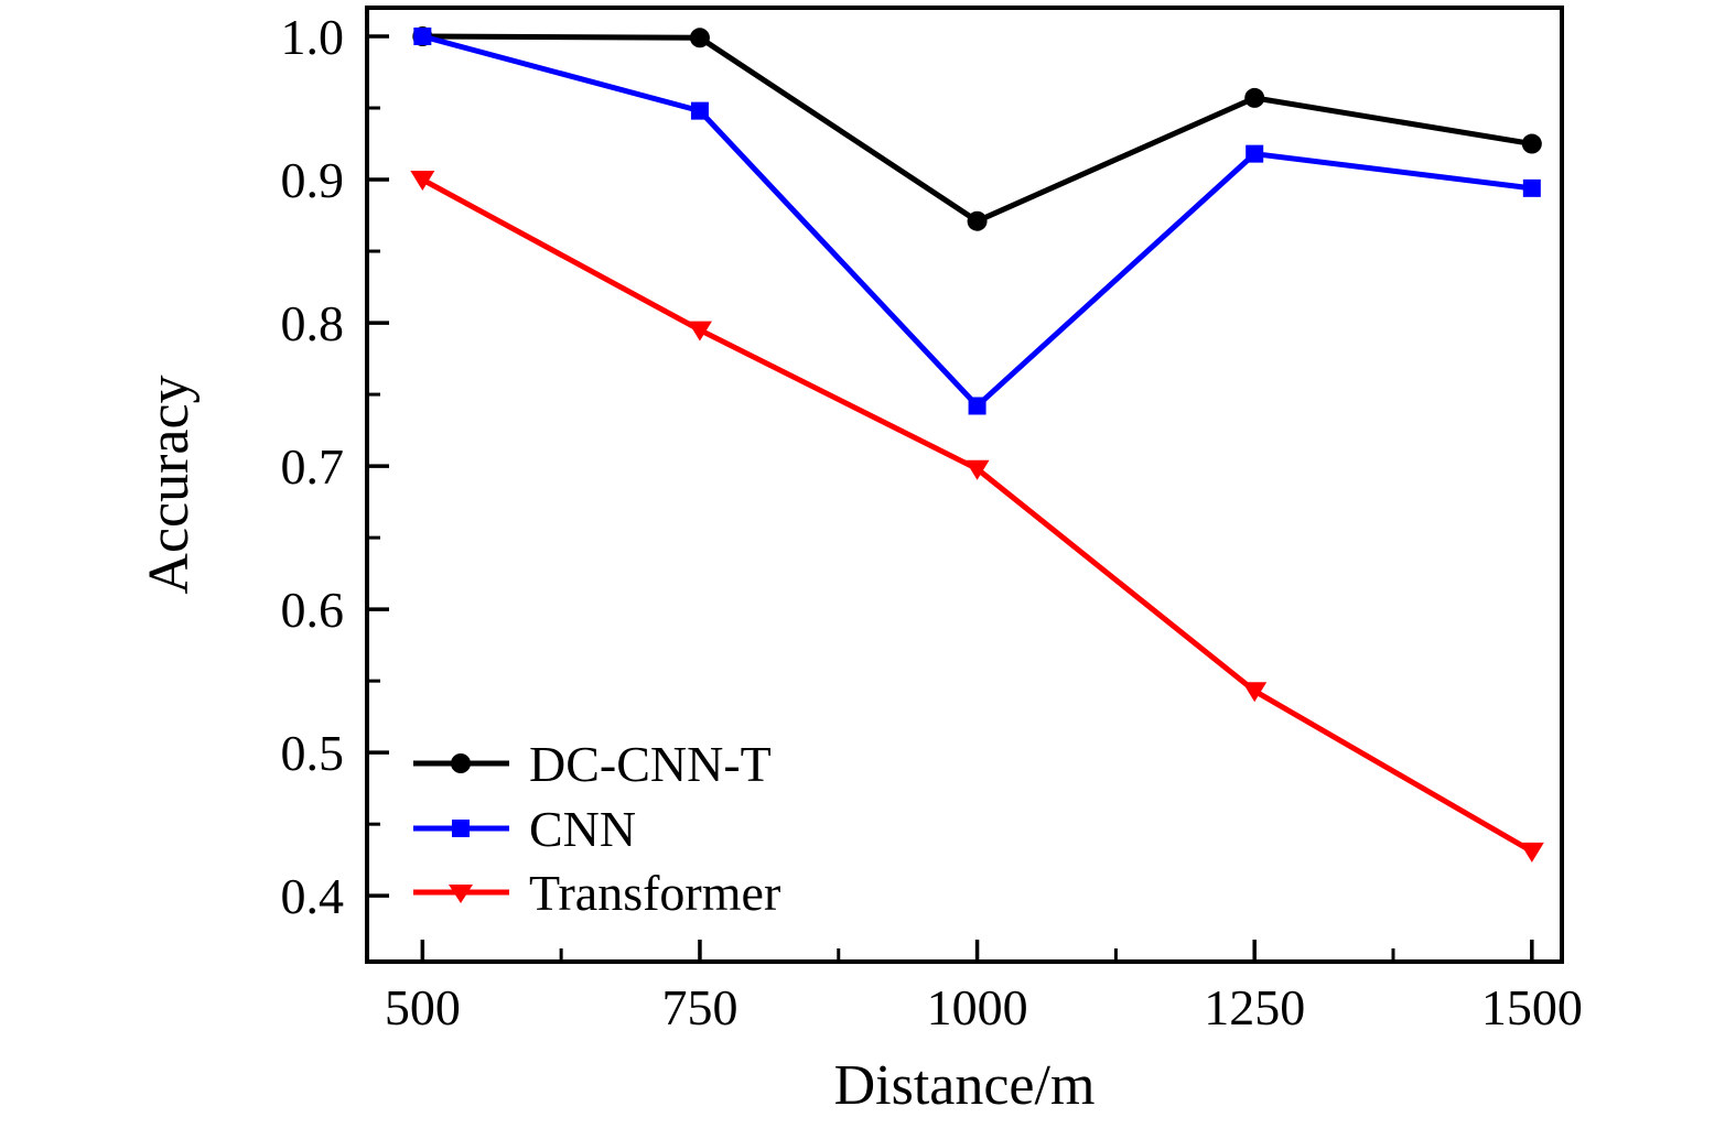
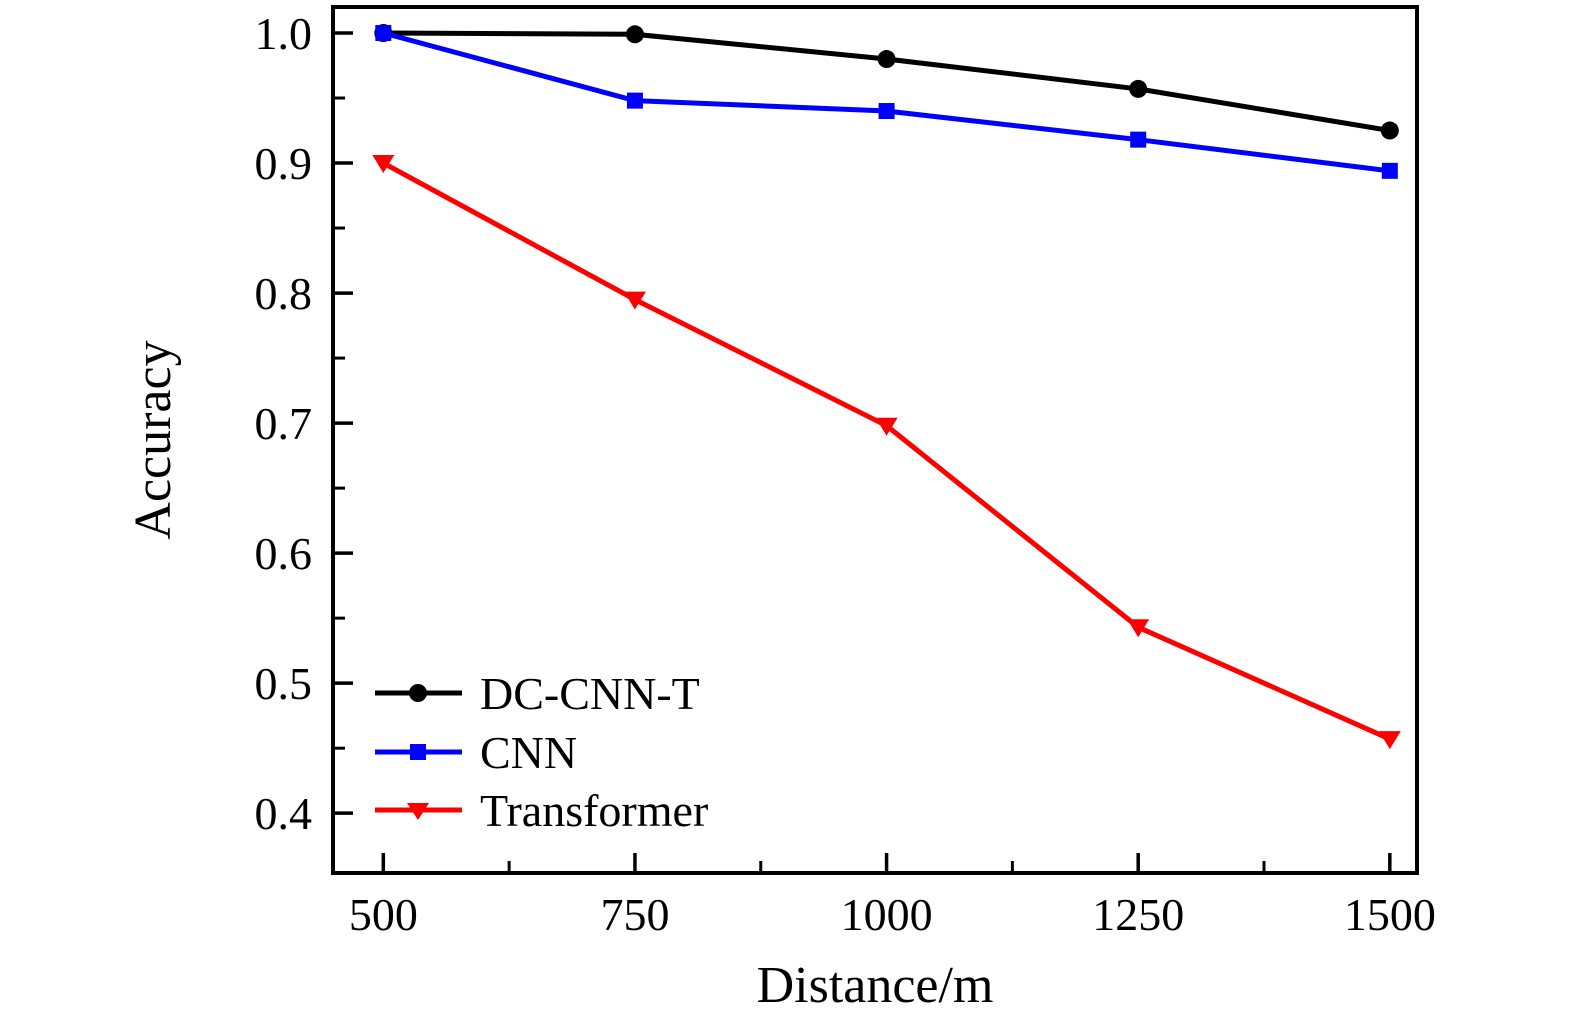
DC-CNN-T/1000: 0.871 -> 0.980
CNN/1000: 0.742 -> 0.940
Transformer/1500: 0.431 -> 0.457
